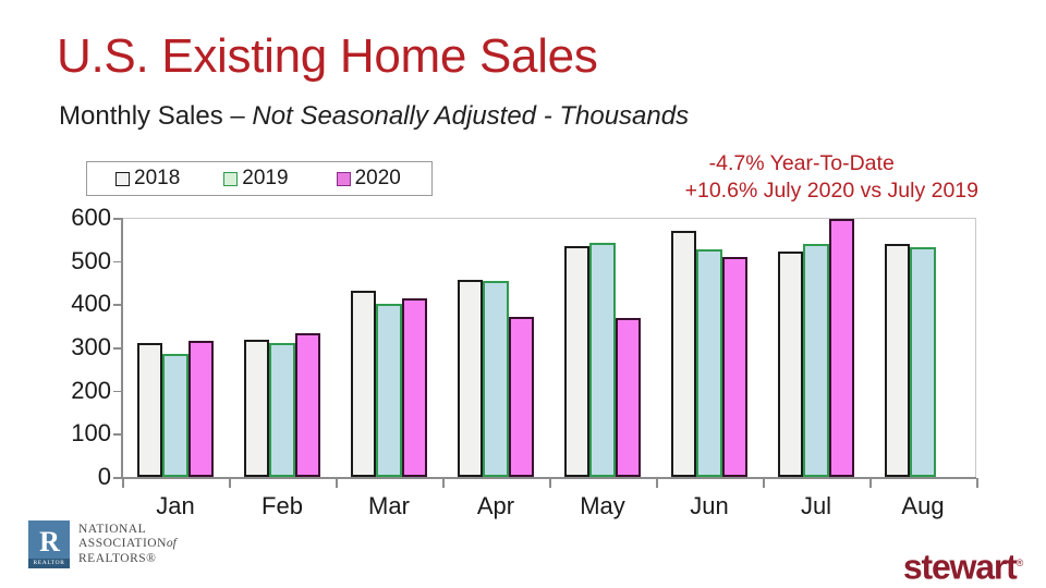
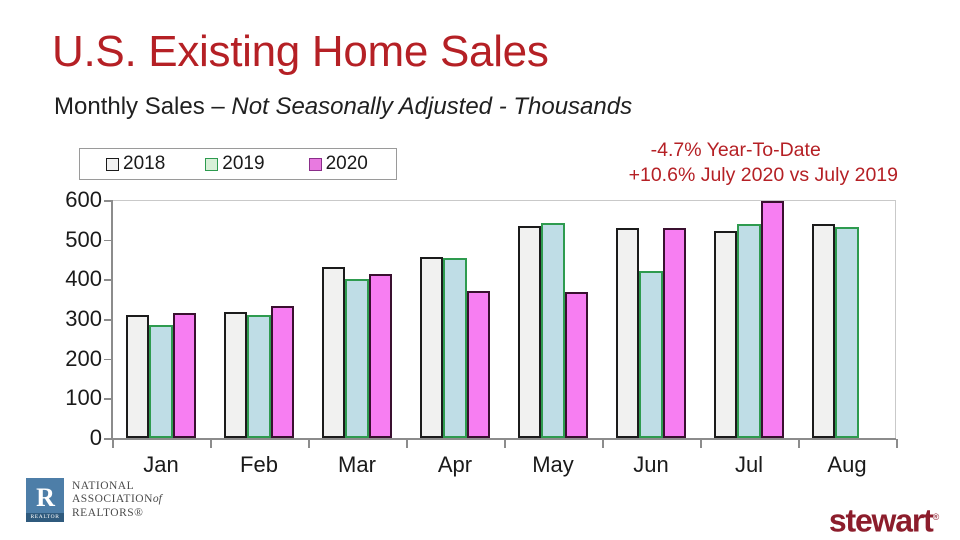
2018/Jun: 570 -> 530
2019/Jun: 530 -> 420
2020/Jun: 510 -> 530
